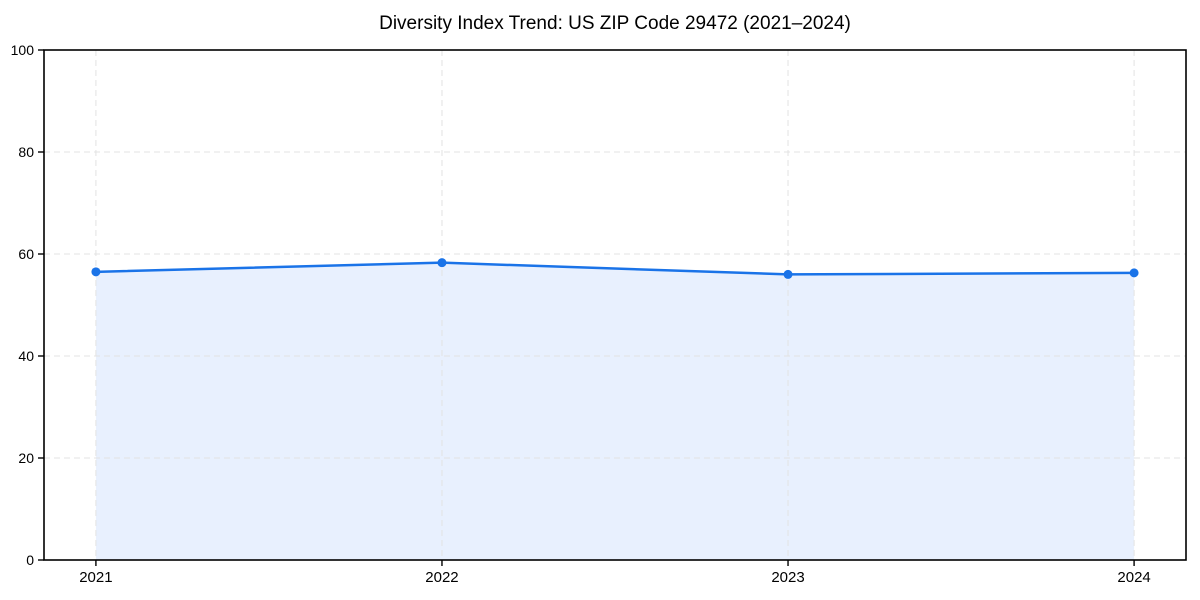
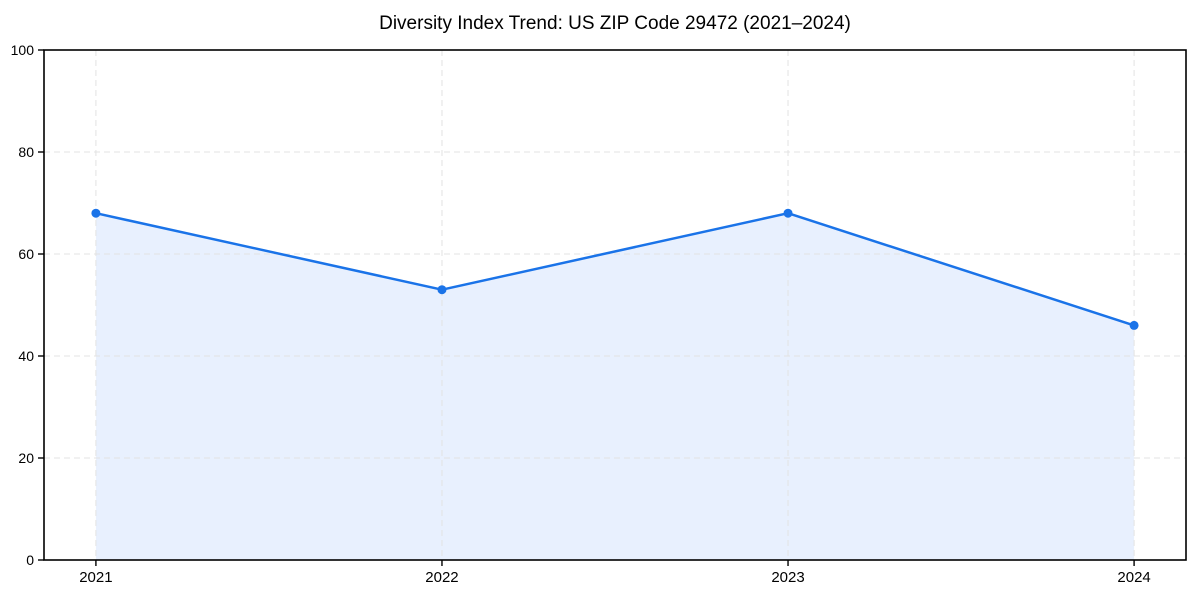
2021: 56 -> 68
2022: 58 -> 53
2023: 56 -> 68
2024: 56 -> 46
